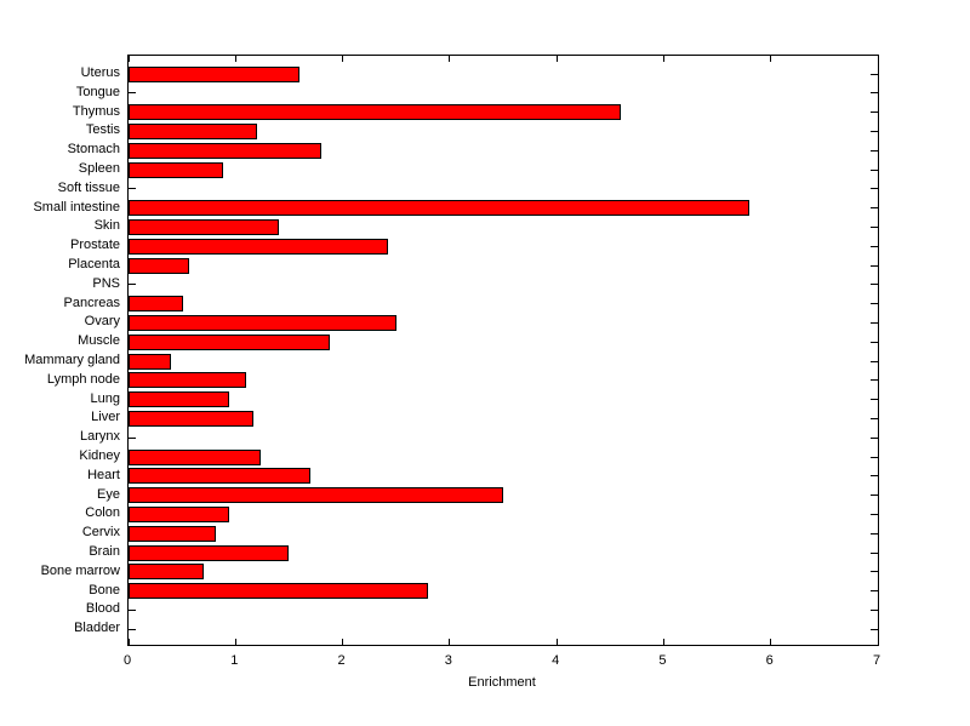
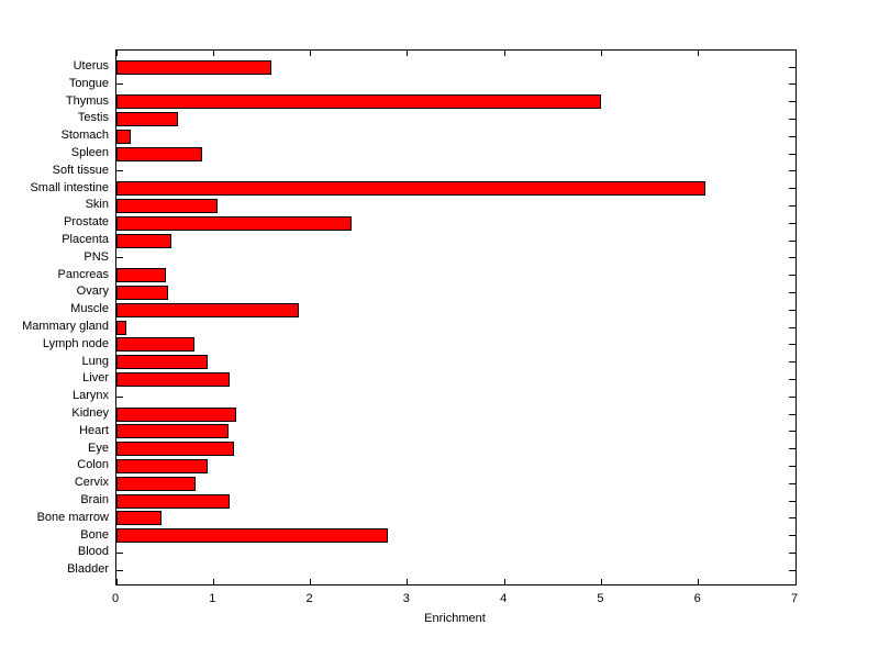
Thymus: 4.6 -> 5.0
Testis: 1.2 -> 0.6
Stomach: 1.8 -> 0.1
Small intestine: 5.8 -> 6.1
Skin: 1.4 -> 1.0
Ovary: 2.5 -> 0.5
Mammary gland: 0.4 -> 0.1
Lymph node: 1.1 -> 0.8
Heart: 1.7 -> 1.1
Eye: 3.5 -> 1.2
Brain: 1.5 -> 1.2
Bone marrow: 0.7 -> 0.5
